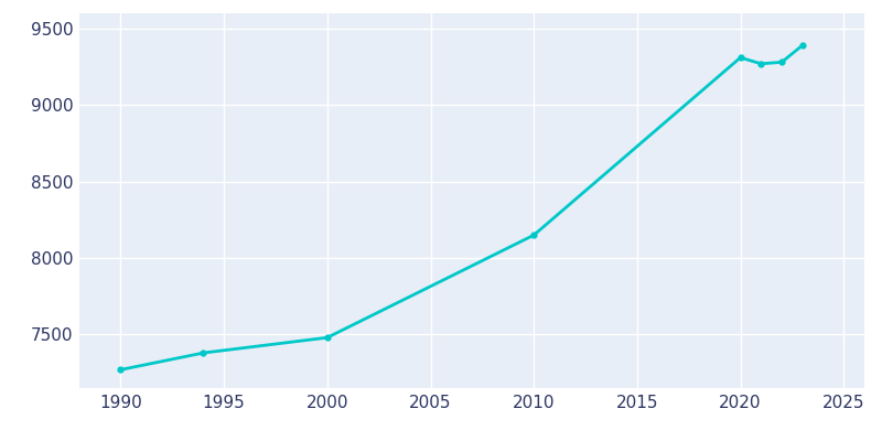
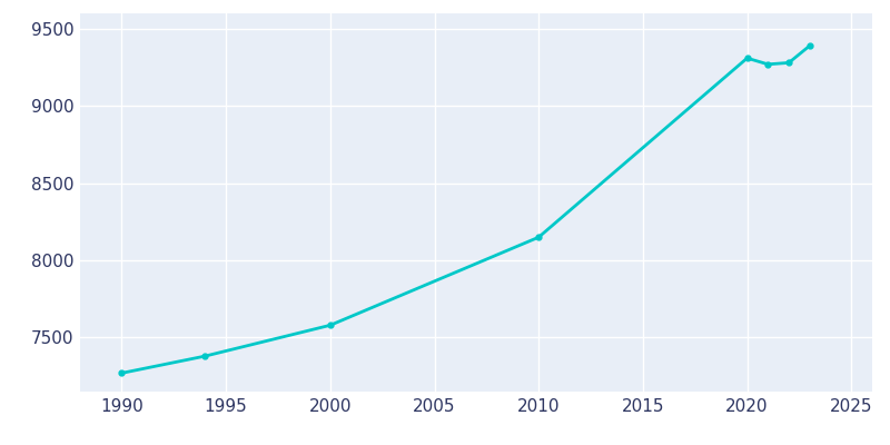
2000: 7480 -> 7580
